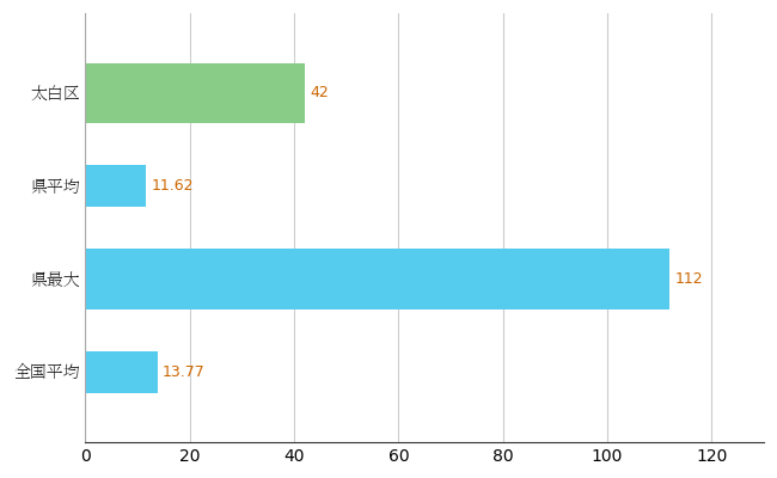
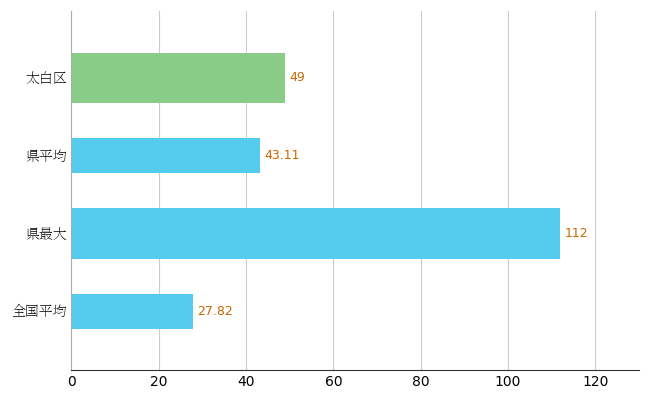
太白区: 42 -> 49
県平均: 11.62 -> 43.11
全国平均: 13.77 -> 27.82
